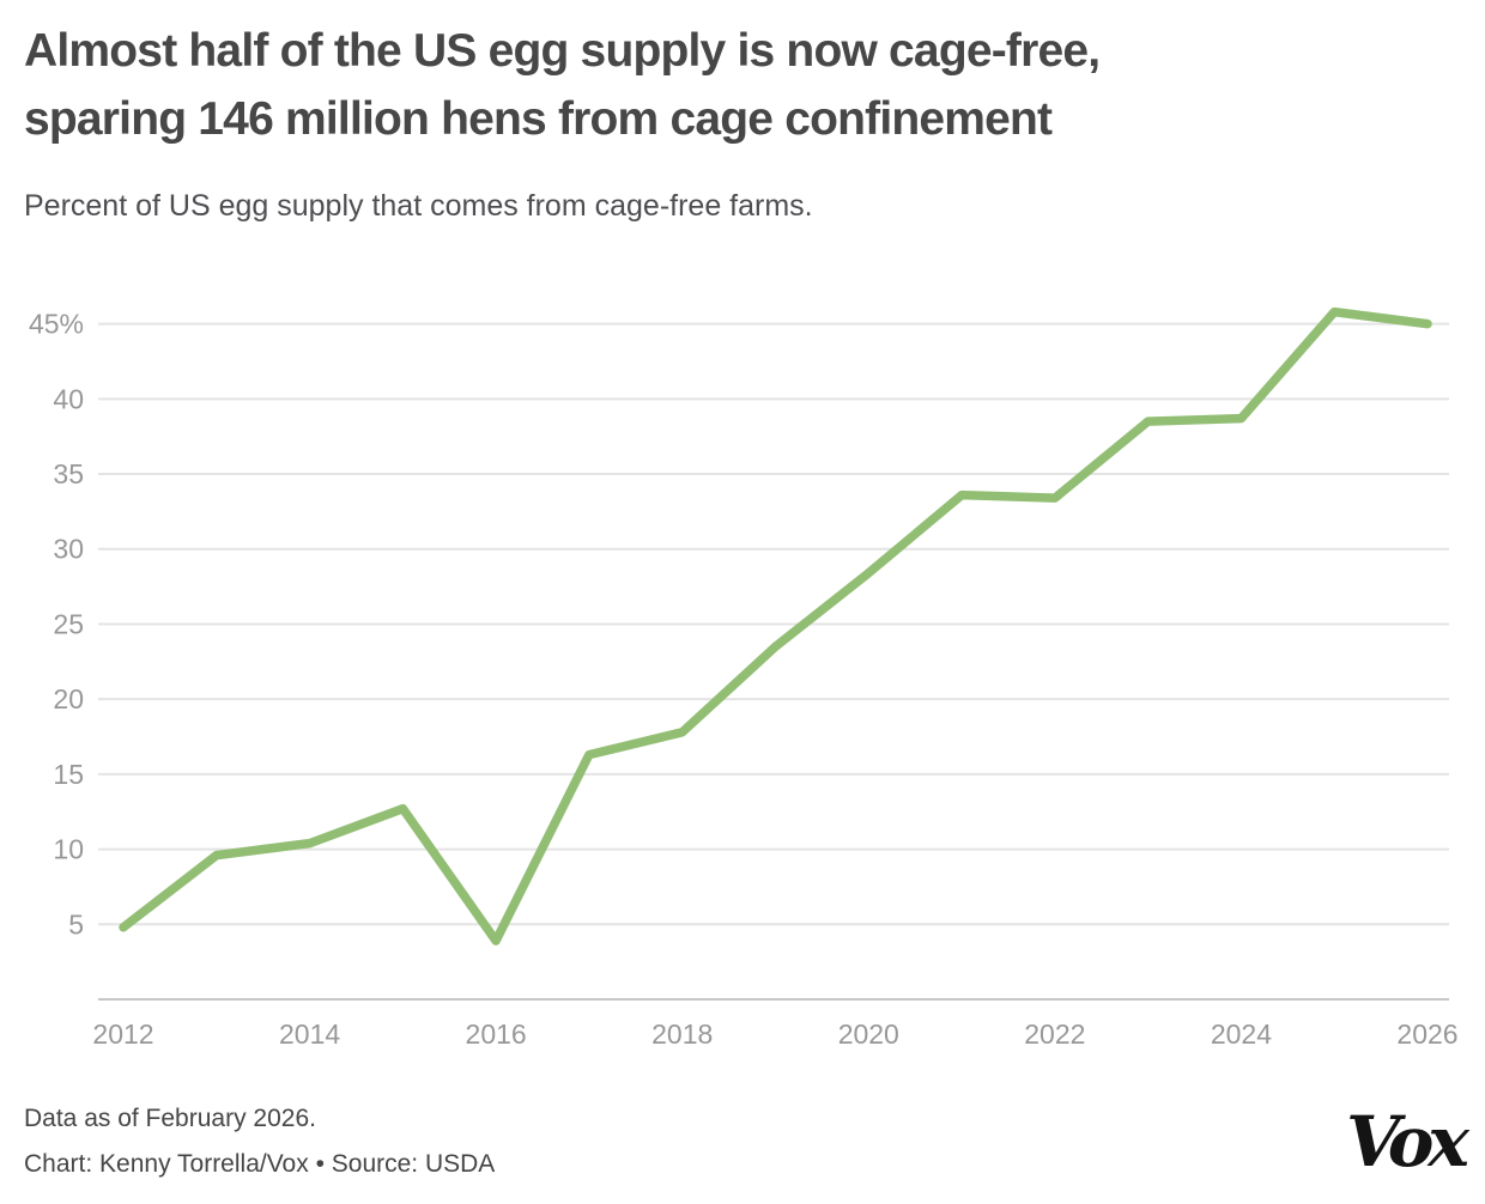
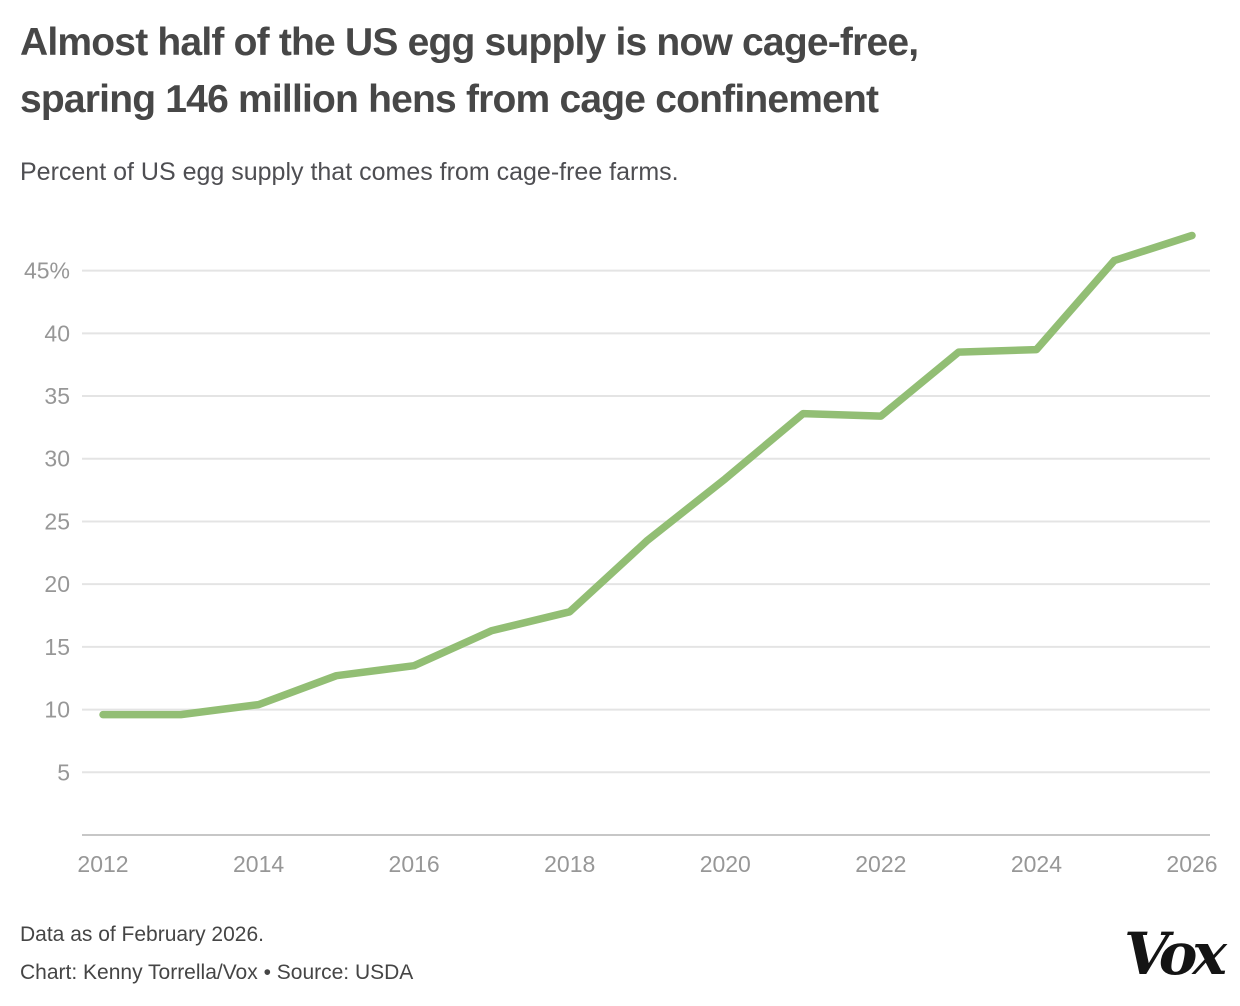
2012: 4.8% -> 9.6%
2016: 3.9% -> 13.5%
2026: 45.0% -> 47.8%
